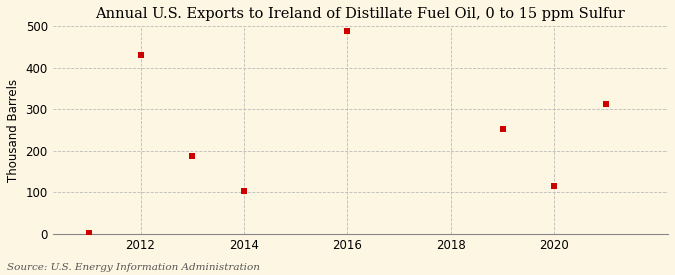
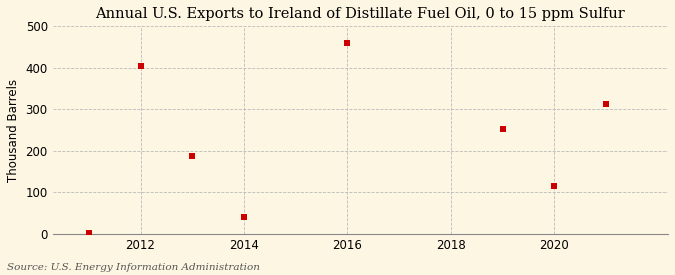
2012: 430 -> 405
2014: 103 -> 40
2016: 489 -> 460
